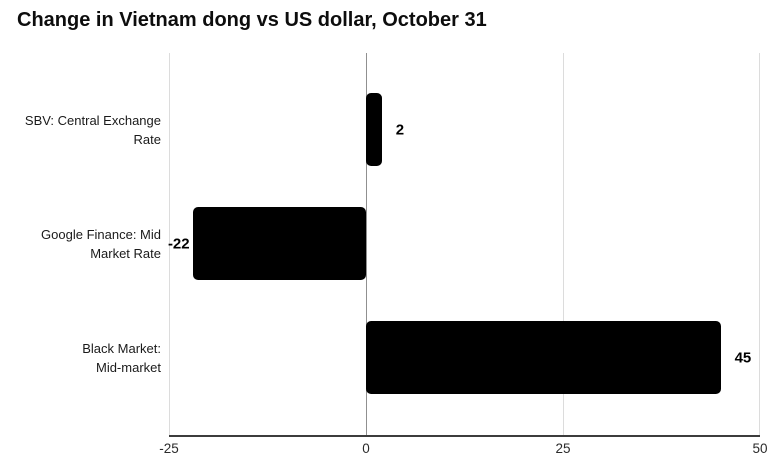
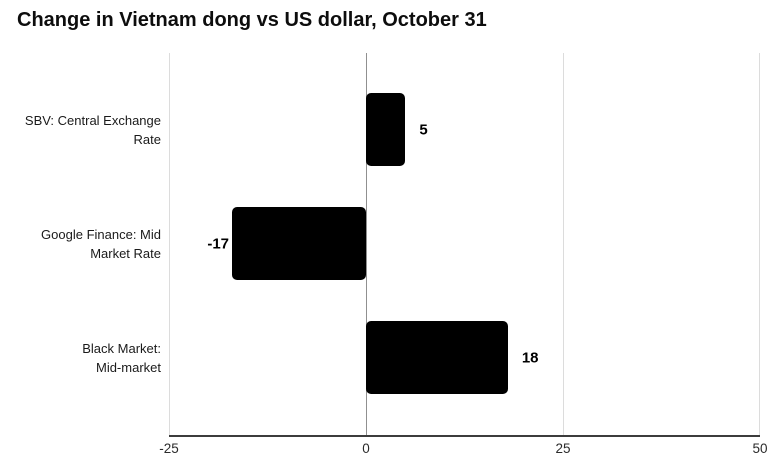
SBV: Central Exchange Rate: 2 -> 5
Google Finance: Mid Market Rate: -22 -> -17
Black Market: Mid-market: 45 -> 18
